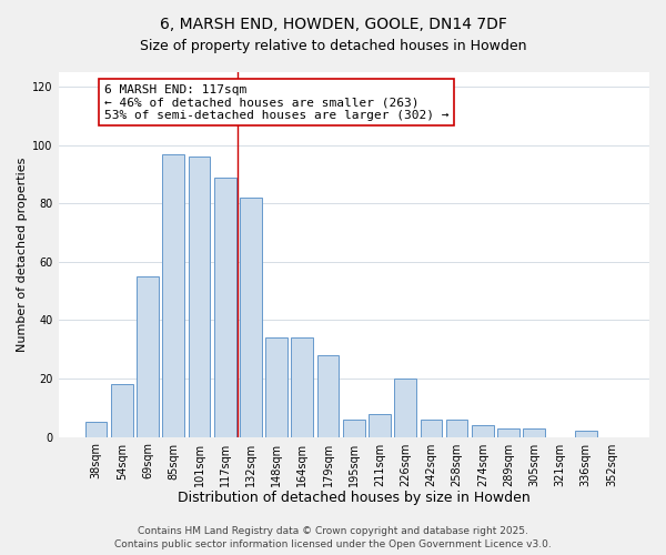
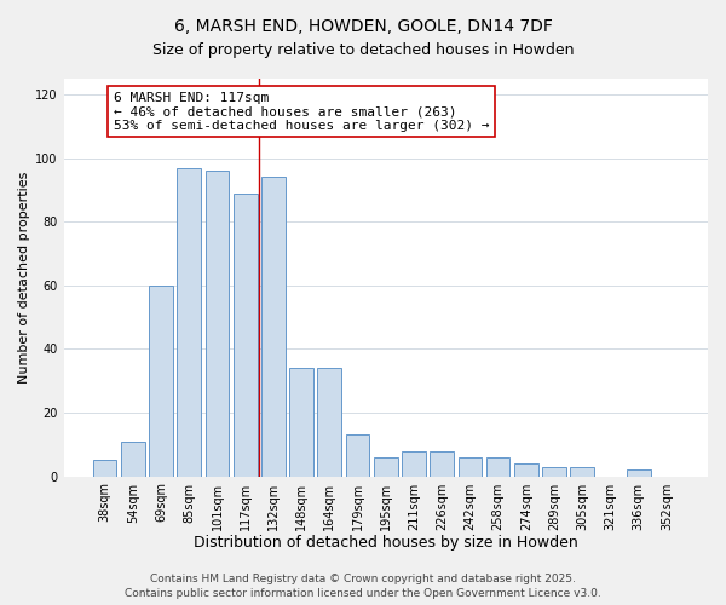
54sqm: 18 -> 11
69sqm: 55 -> 60
132sqm: 82 -> 94
179sqm: 28 -> 13
226sqm: 20 -> 8
